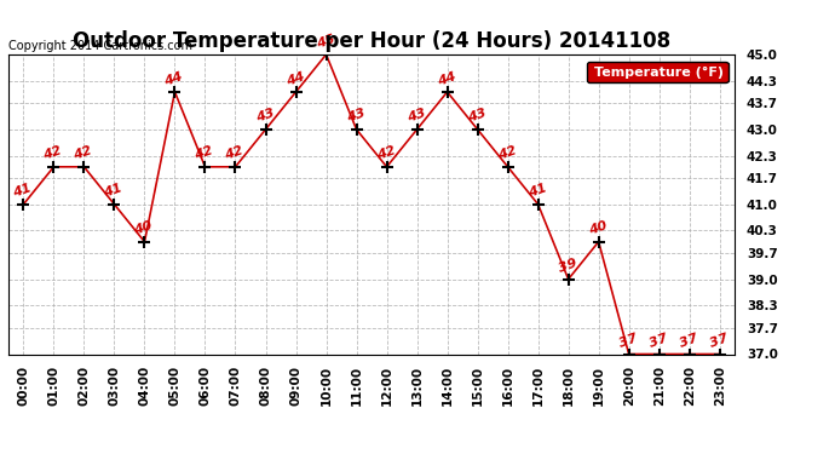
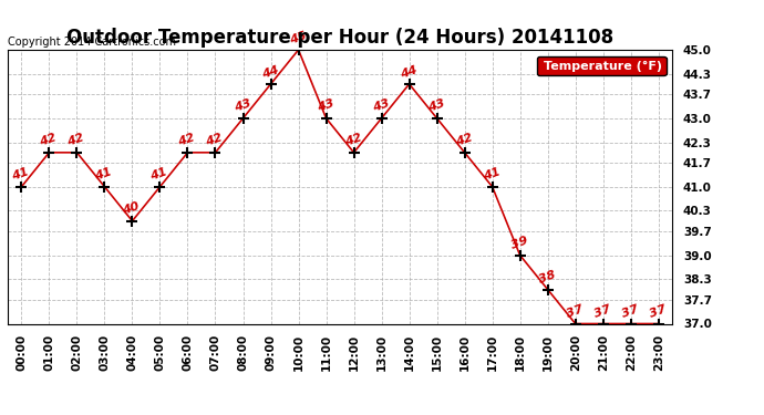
05:00: 44 -> 41
19:00: 40 -> 38
